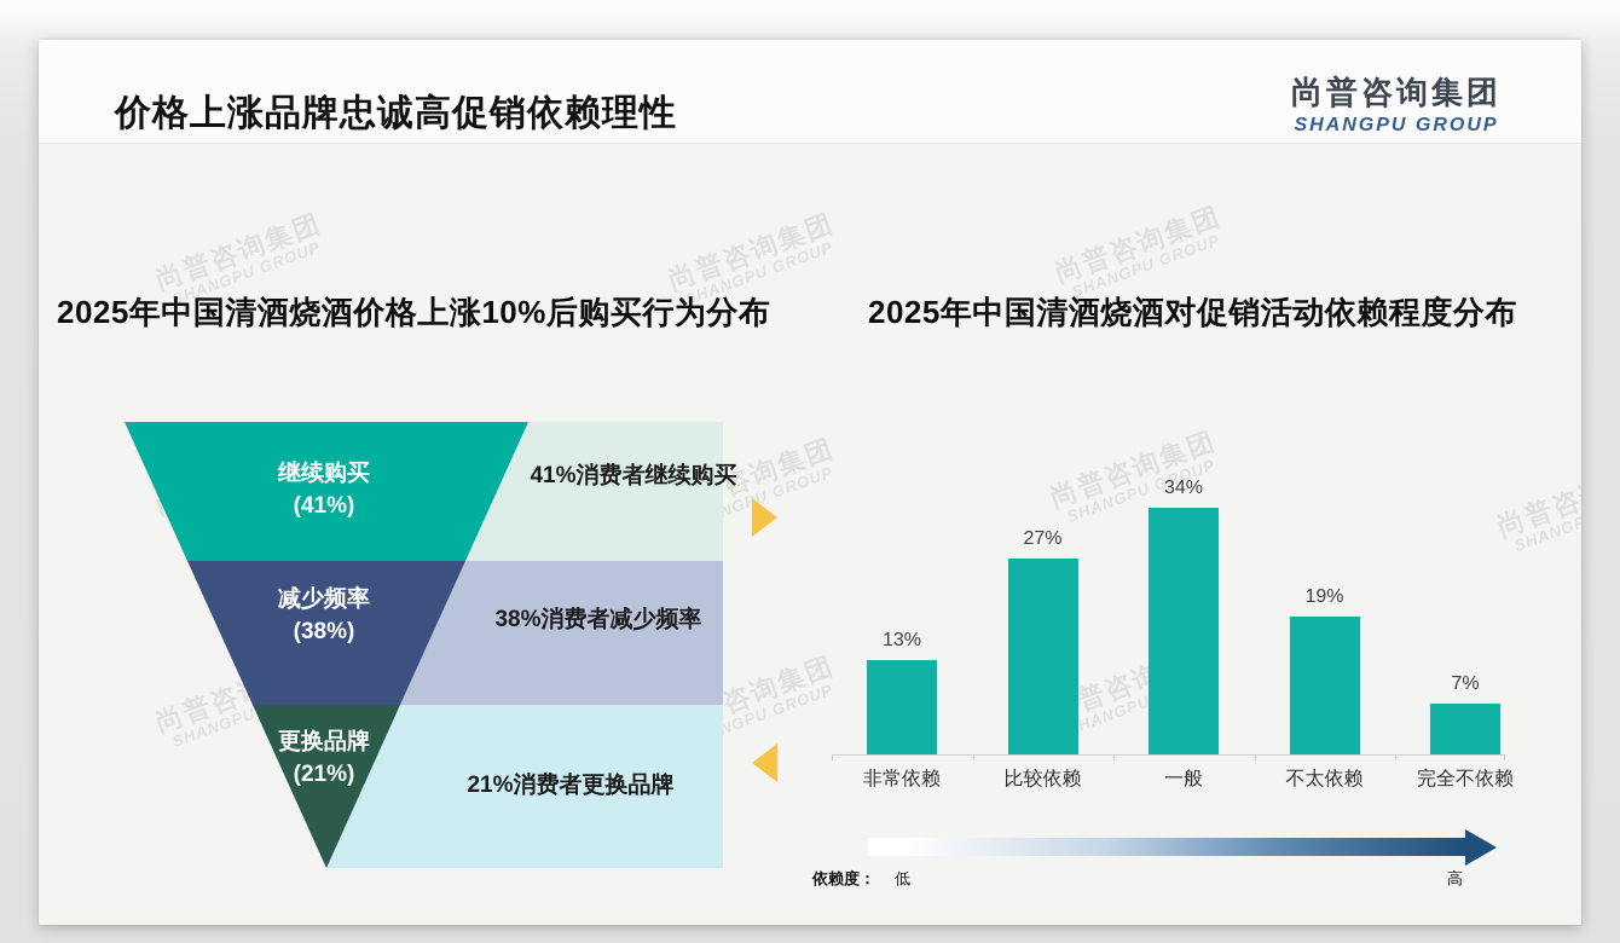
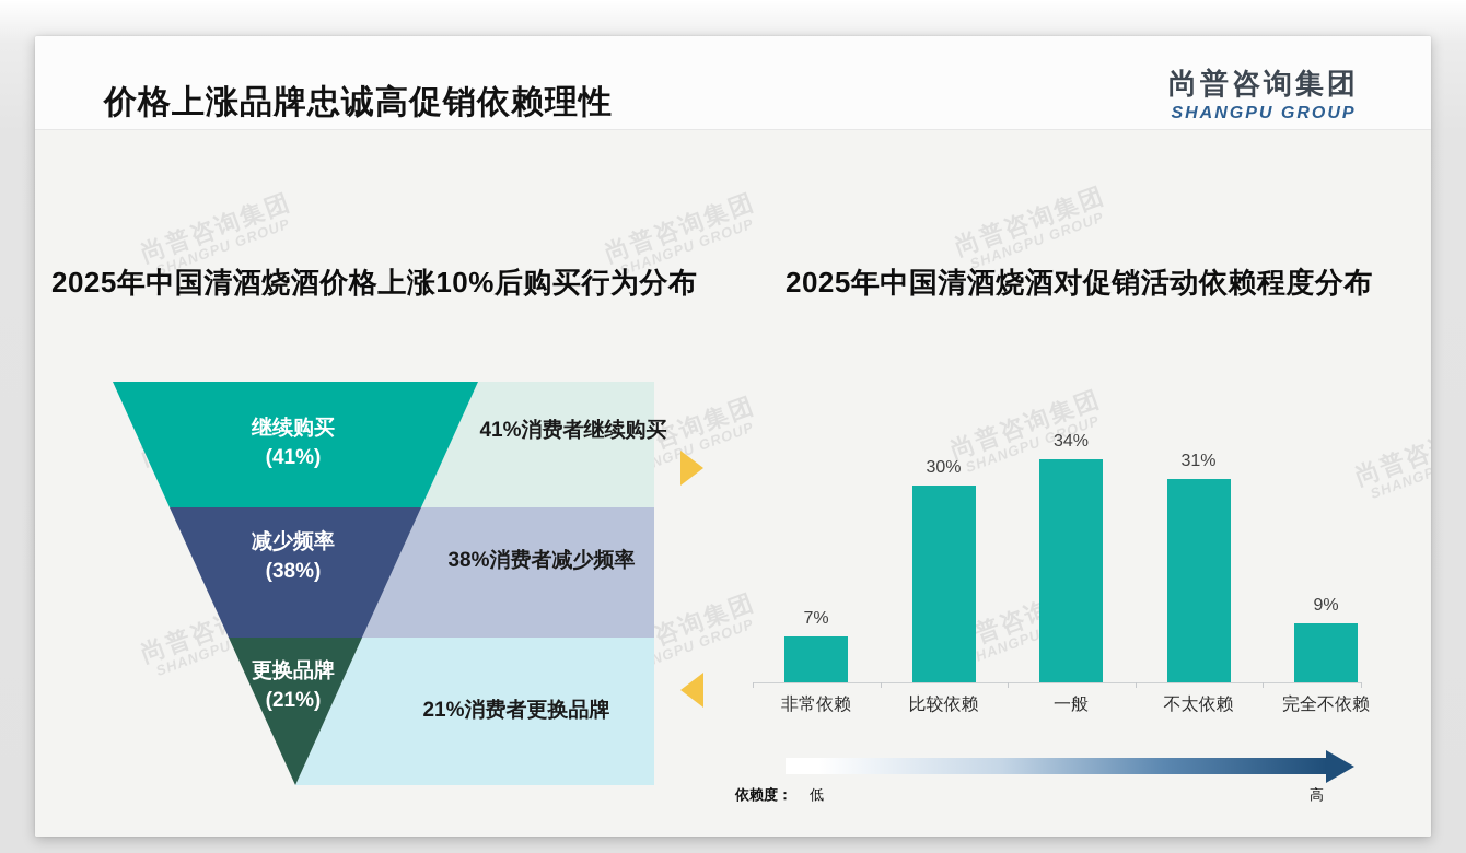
2025年中国清酒烧酒对促销活动依赖程度分布/非常依赖: 13% -> 7%
2025年中国清酒烧酒对促销活动依赖程度分布/比较依赖: 27% -> 30%
2025年中国清酒烧酒对促销活动依赖程度分布/不太依赖: 19% -> 31%
2025年中国清酒烧酒对促销活动依赖程度分布/完全不依赖: 7% -> 9%
